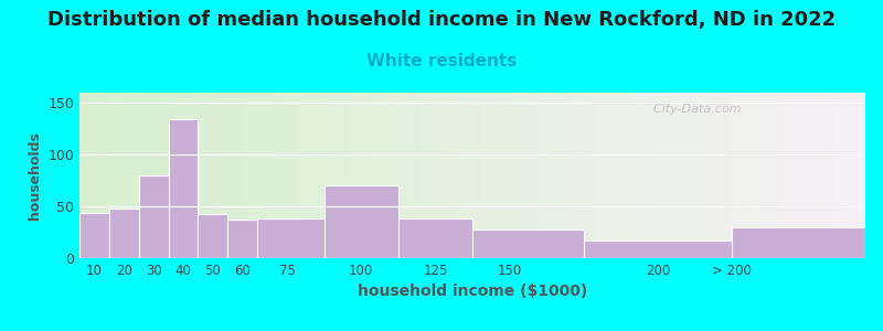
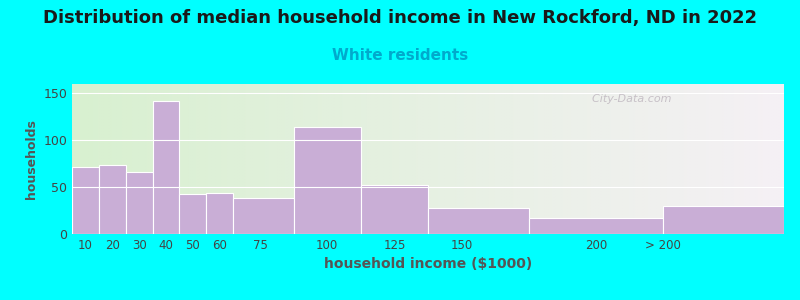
10: 44 -> 72
20: 48 -> 74
30: 80 -> 66
40: 134 -> 142
60: 37 -> 44
100: 70 -> 114
125: 38 -> 52
